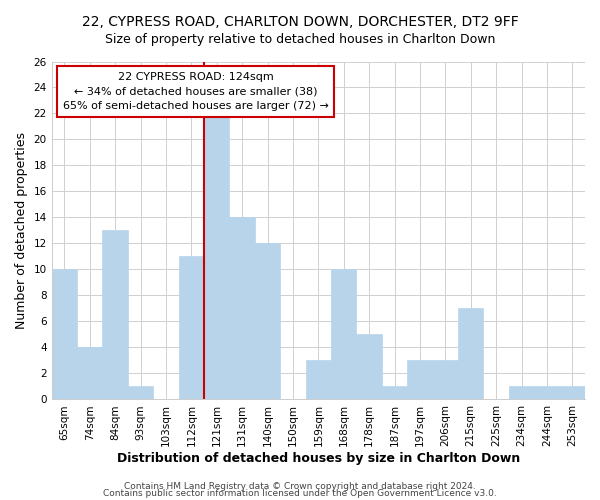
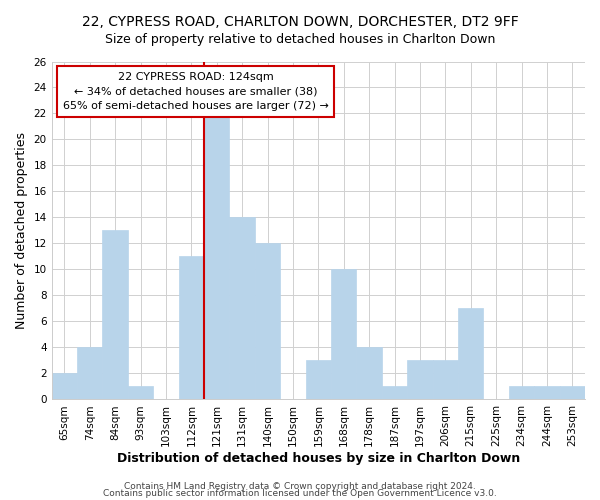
65sqm: 10 -> 2
178sqm: 5 -> 4
